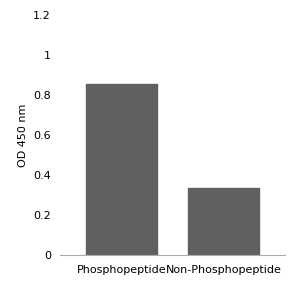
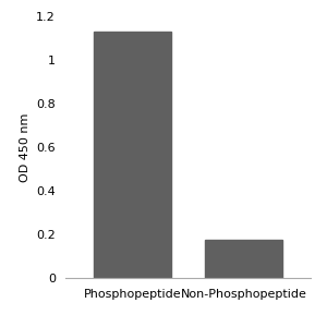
Phosphopeptide: 0.855 -> 1.130
Non-Phosphopeptide: 0.335 -> 0.175
